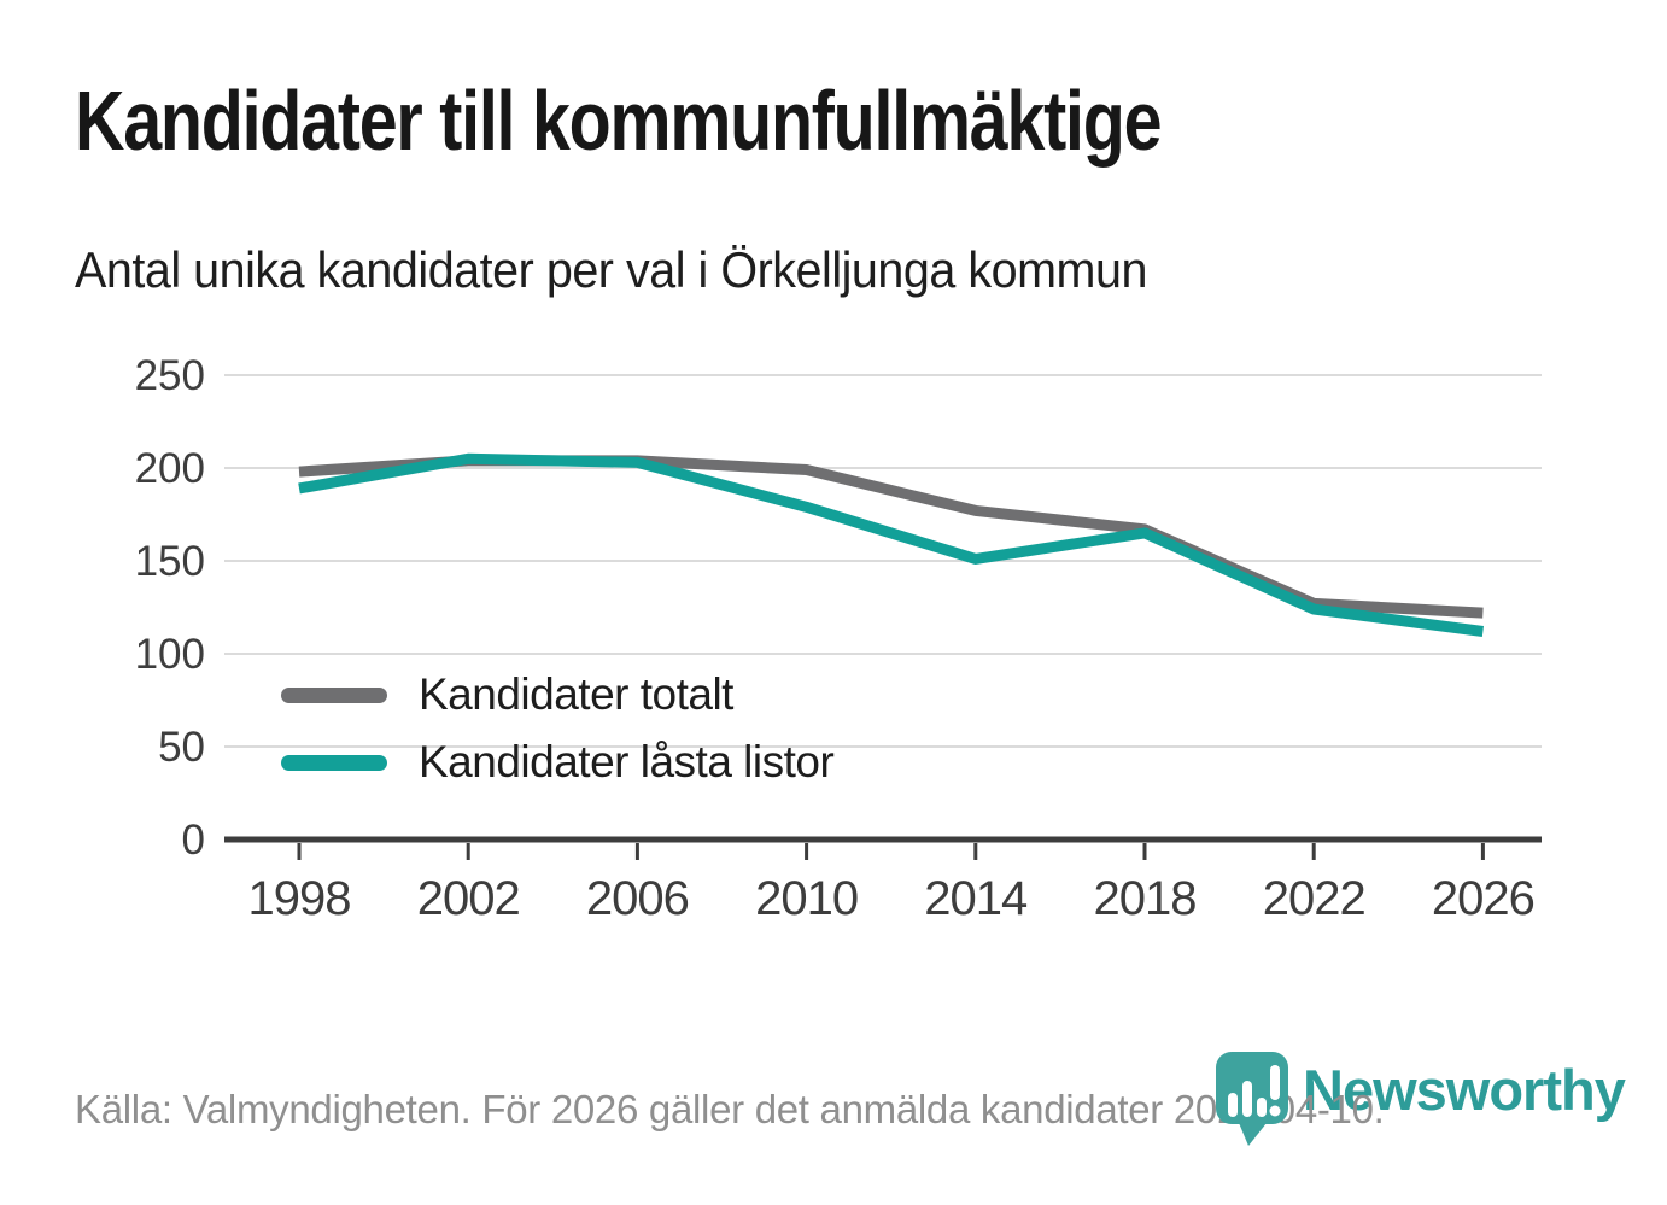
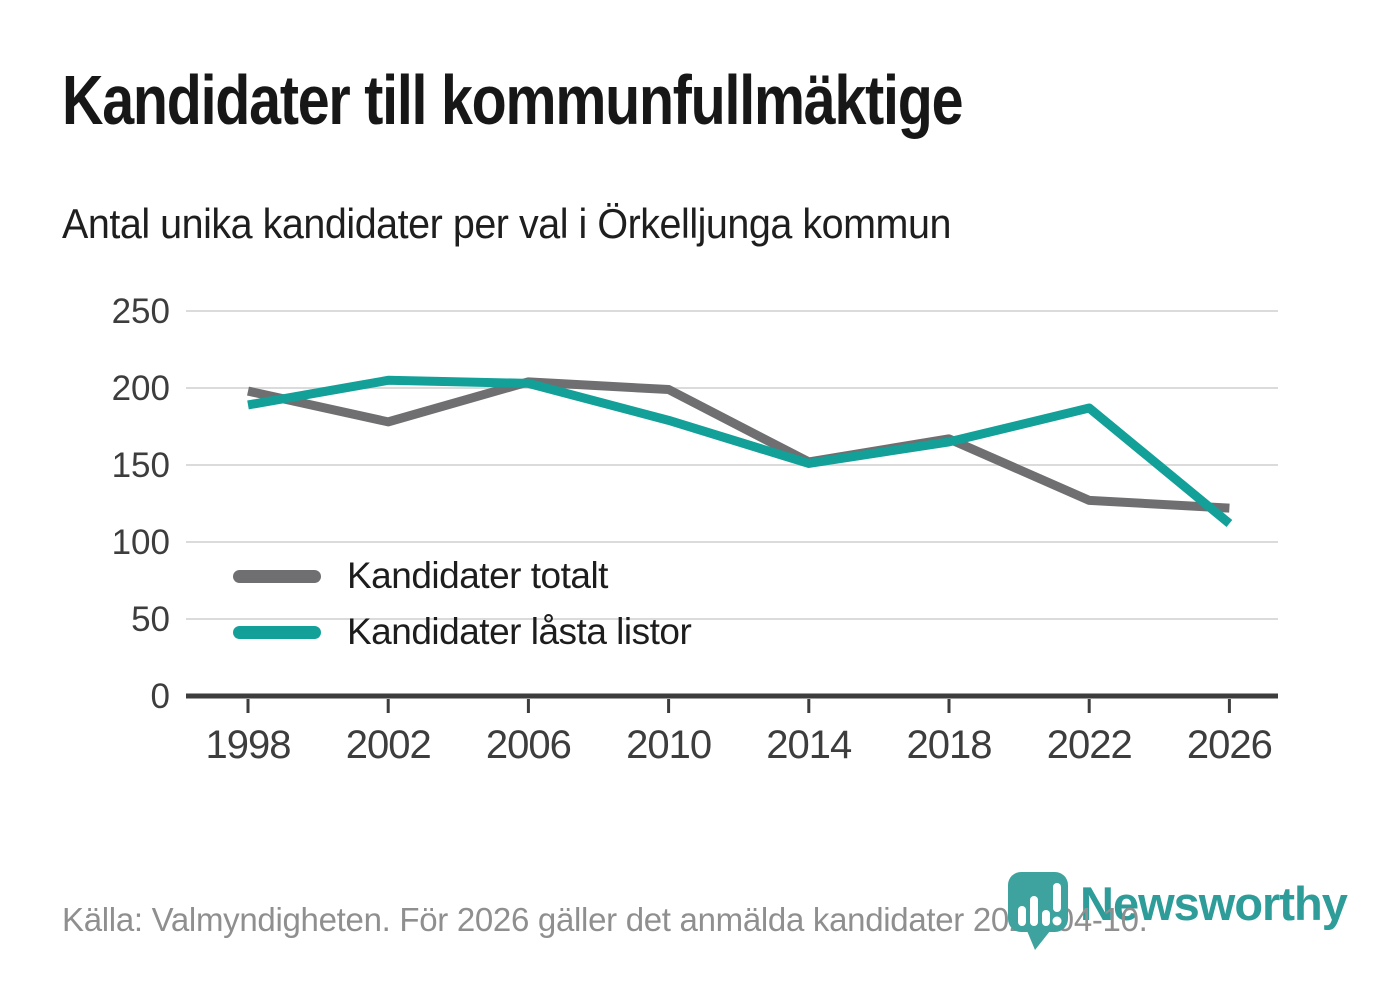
Kandidater totalt/2002: 204 -> 178
Kandidater totalt/2014: 177 -> 152
Kandidater låsta listor/2022: 124 -> 187
